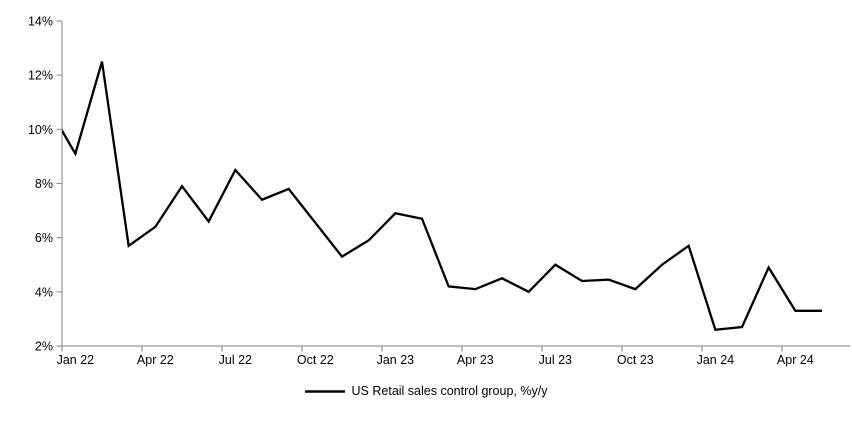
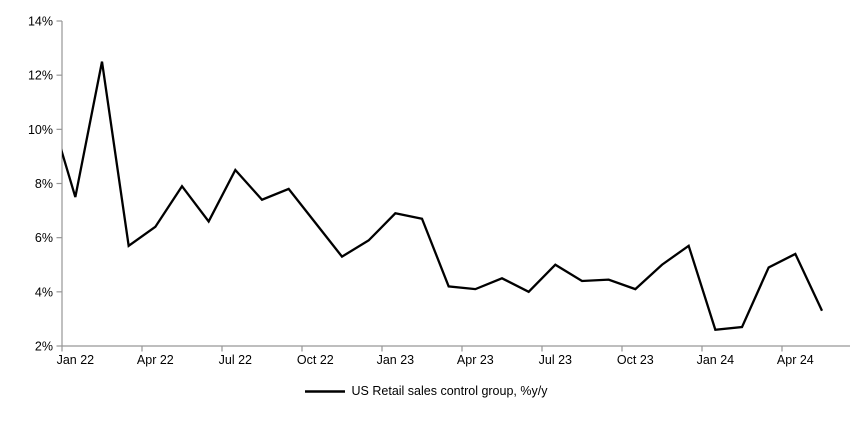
Jan 22: 9.1% -> 7.5%
Apr 24: 3.3% -> 5.4%
